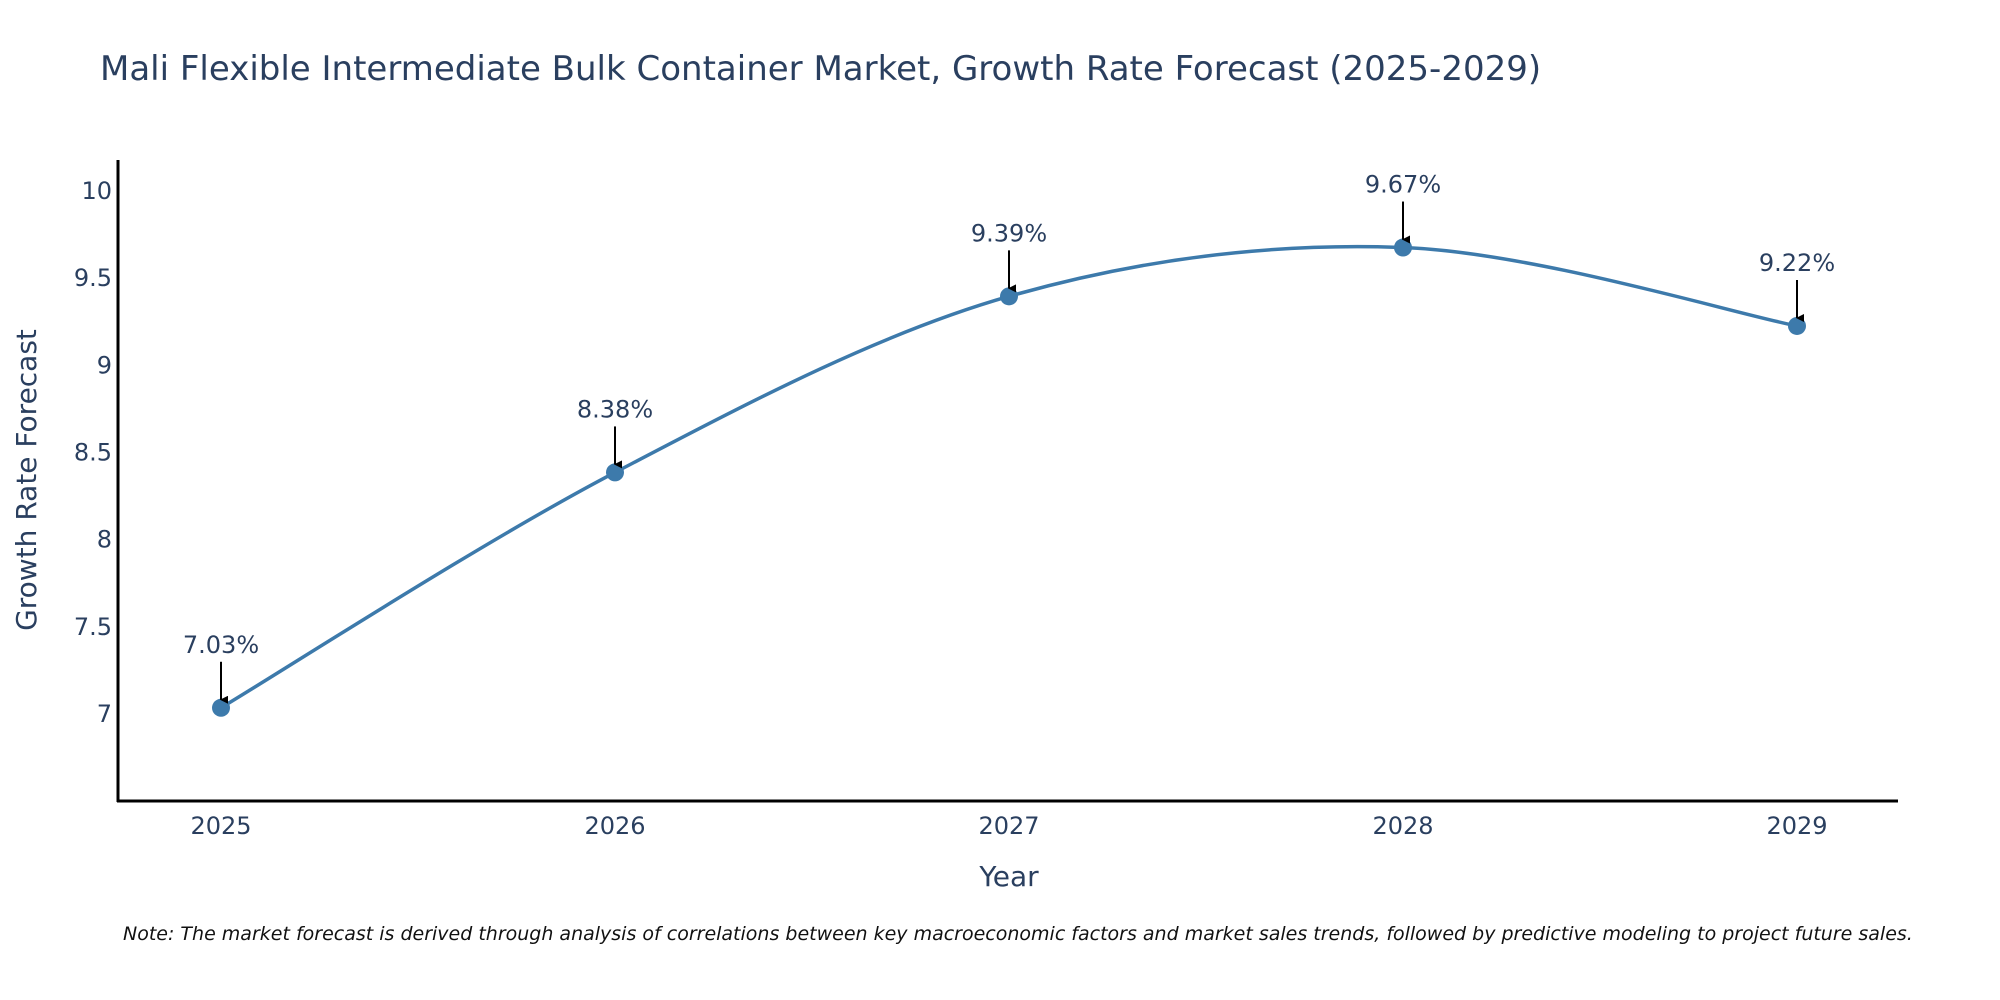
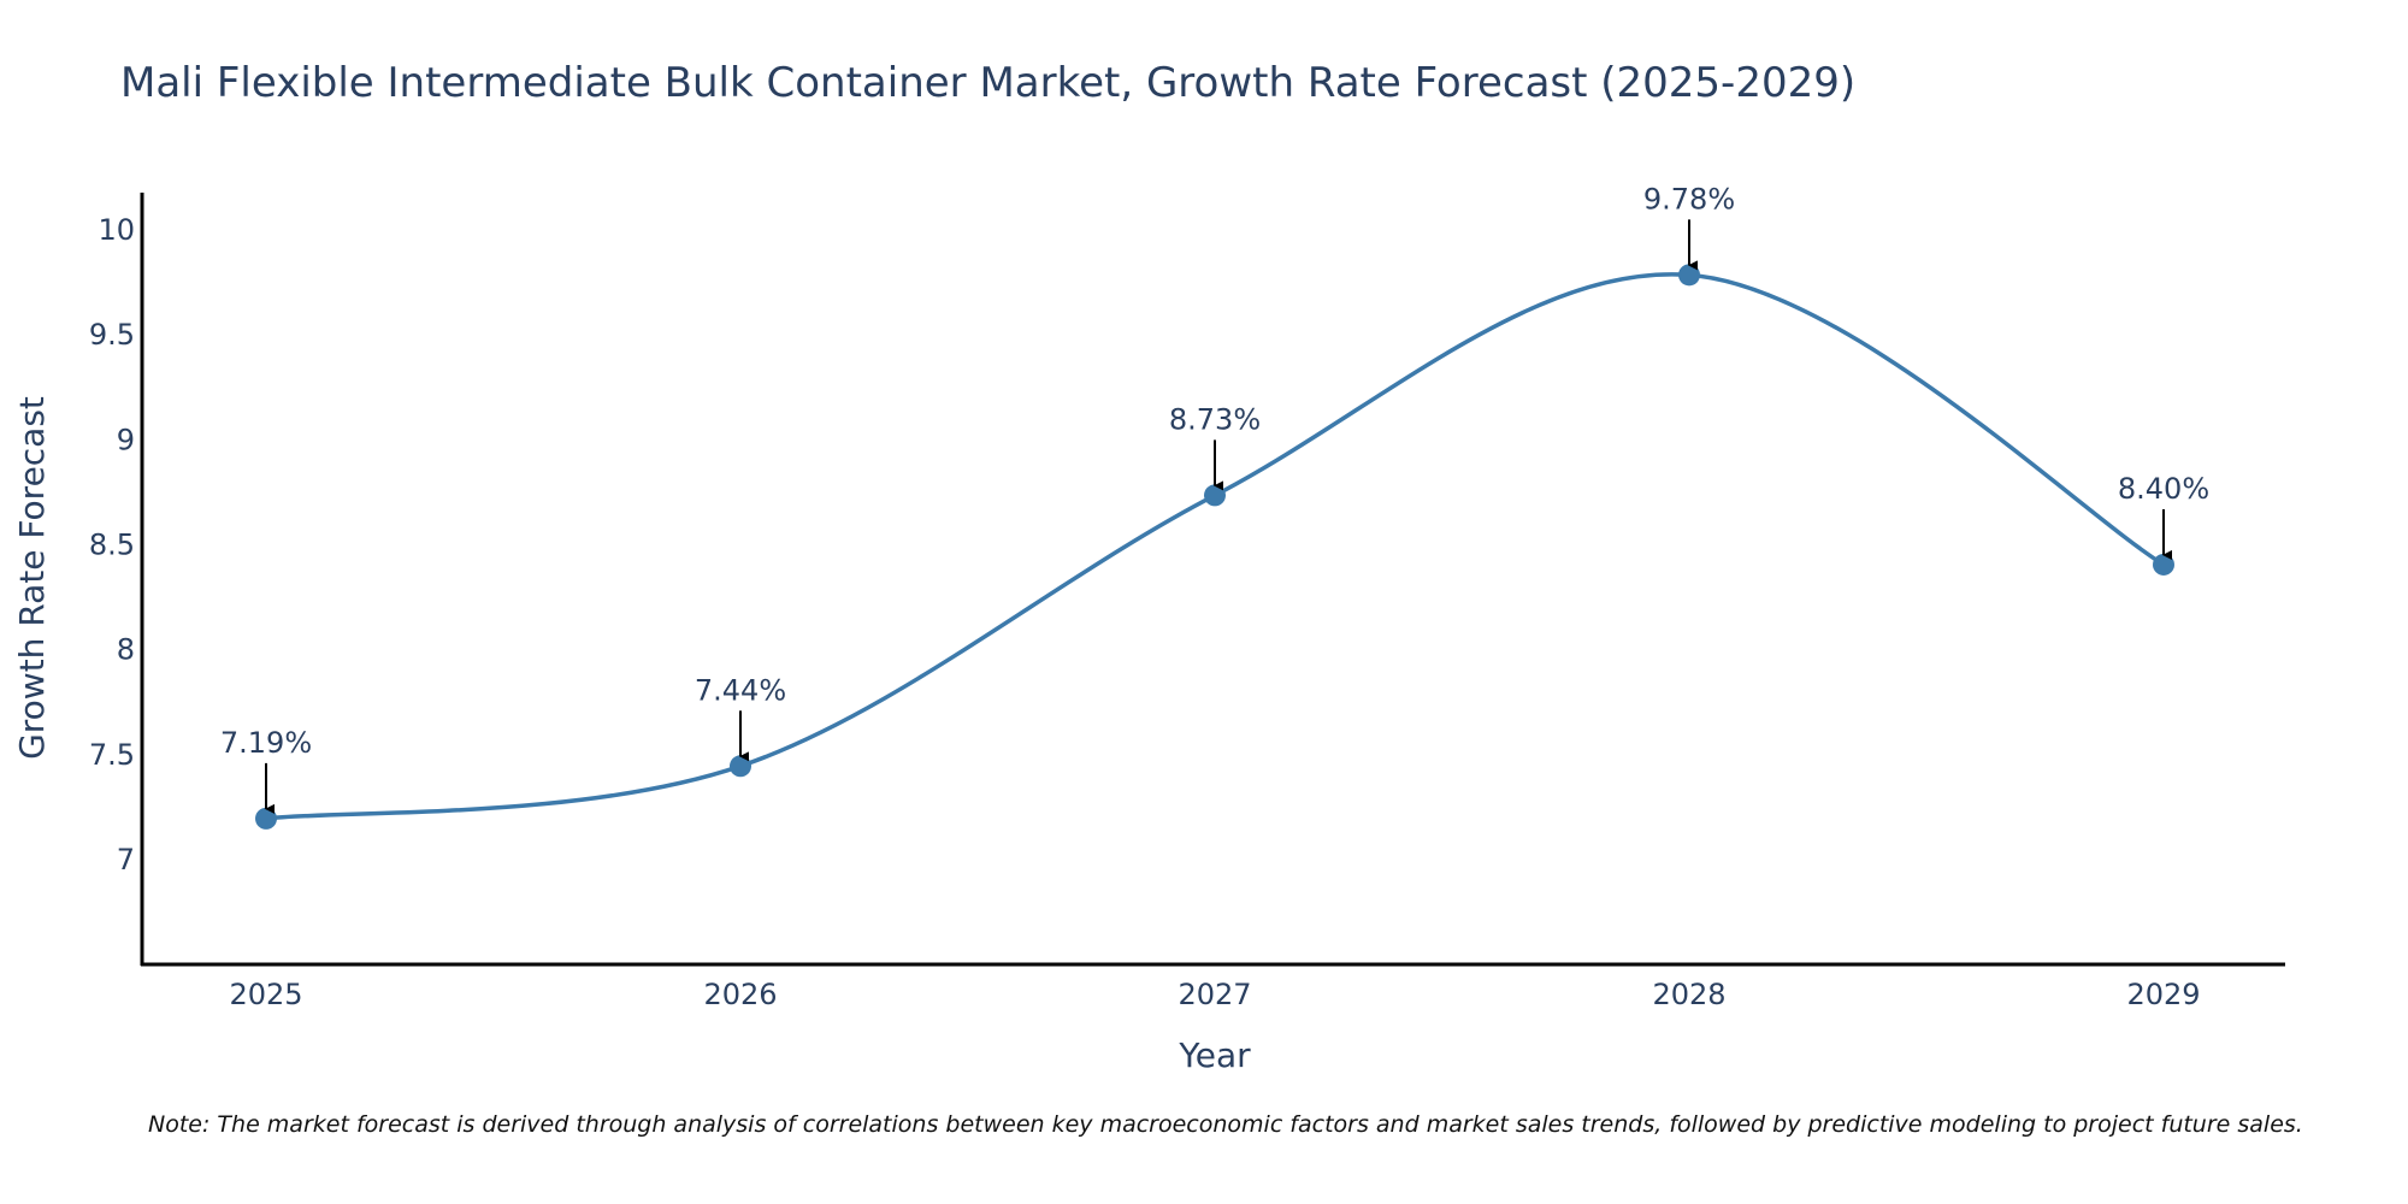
2025: 7.03% -> 7.19%
2026: 8.38% -> 7.44%
2027: 9.39% -> 8.73%
2028: 9.67% -> 9.78%
2029: 9.22% -> 8.40%
